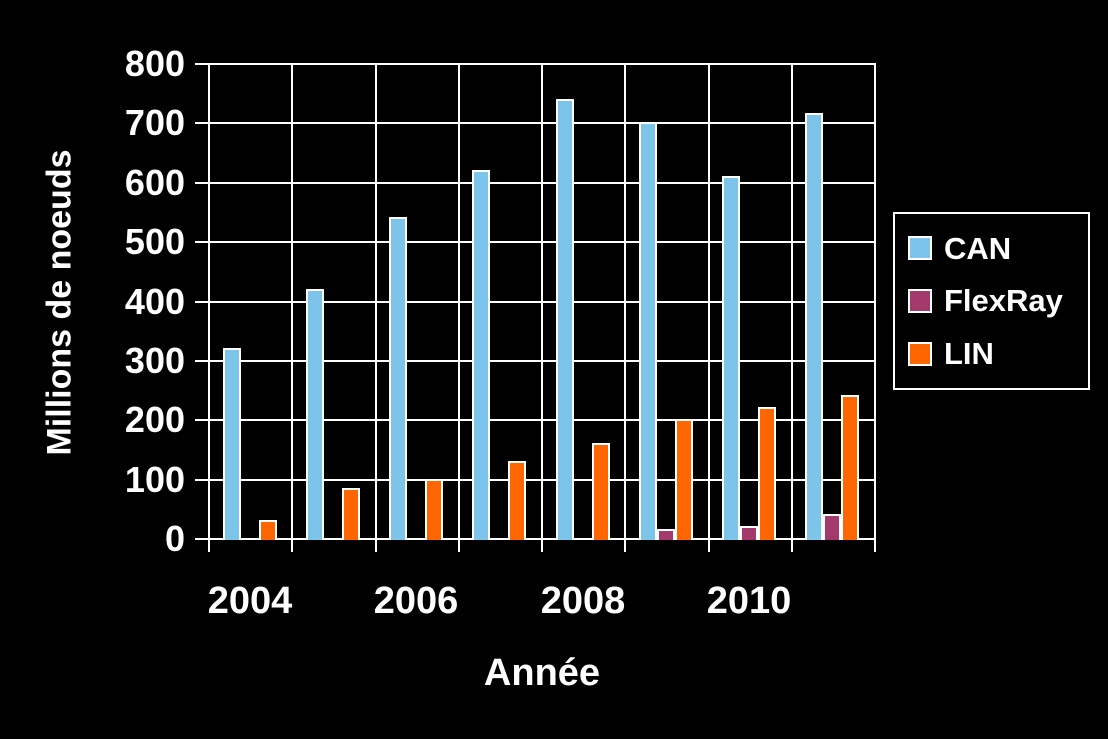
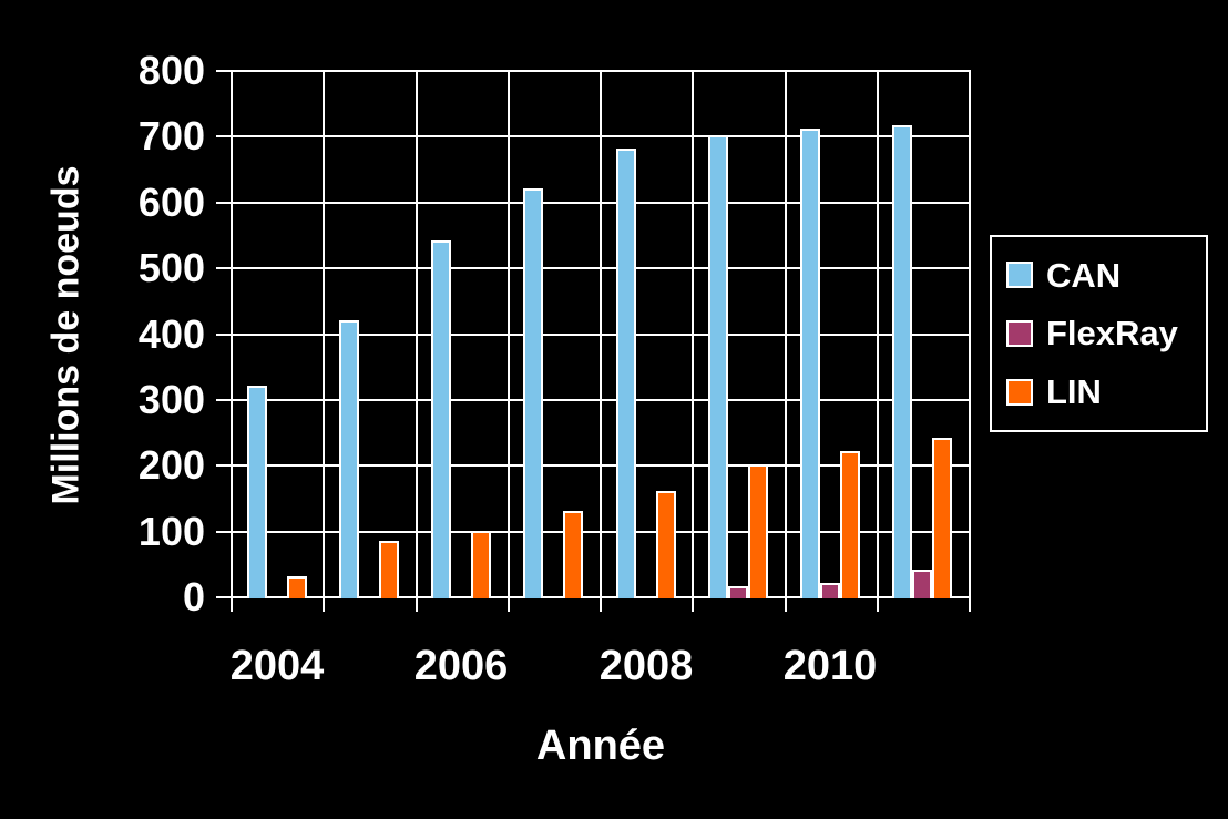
CAN/2008: 740 -> 680
CAN/2010: 610 -> 710
